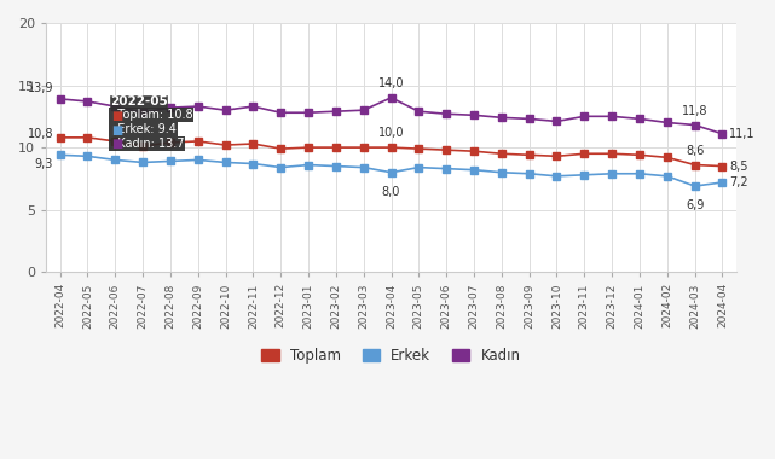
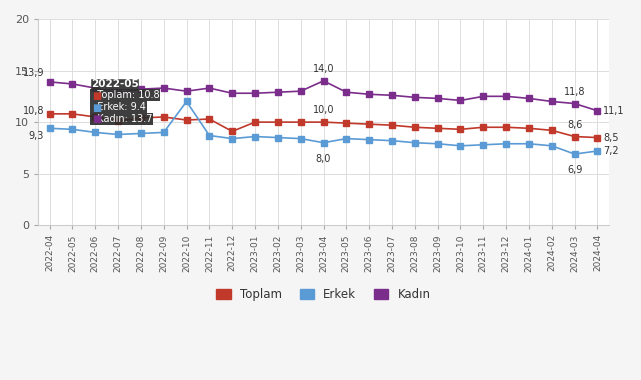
Erkek/2022-10: 8.8 -> 12.0
Toplam/2022-12: 9.9 -> 9.1
